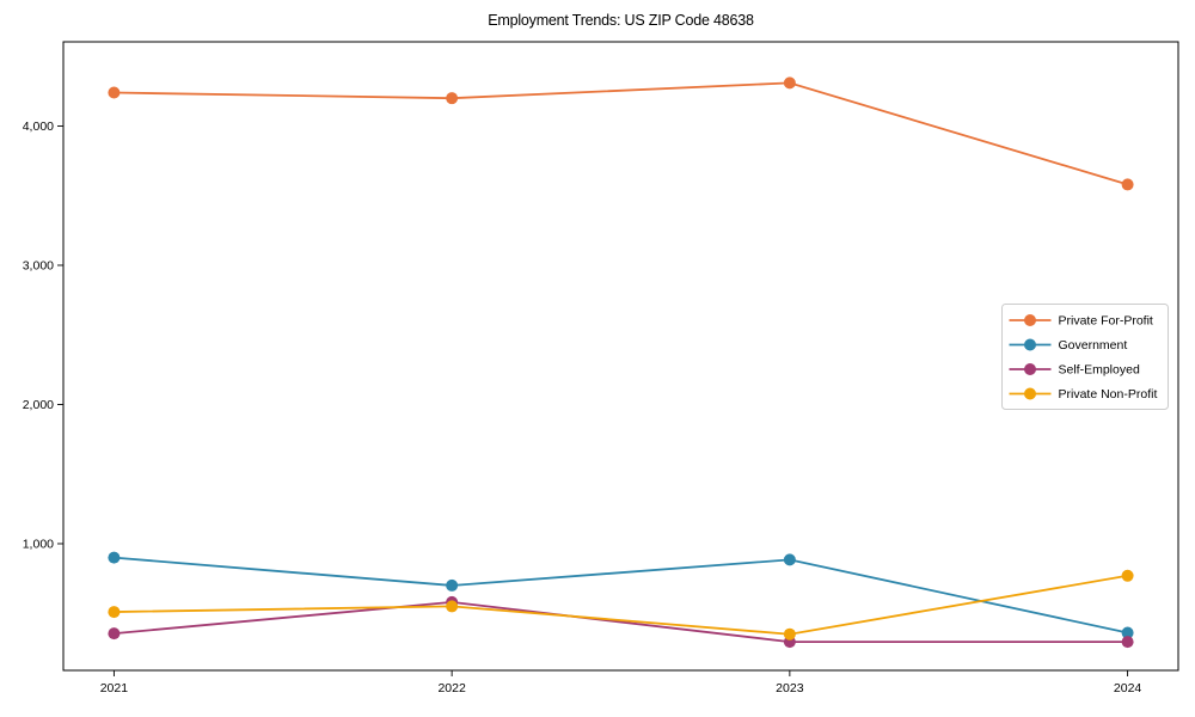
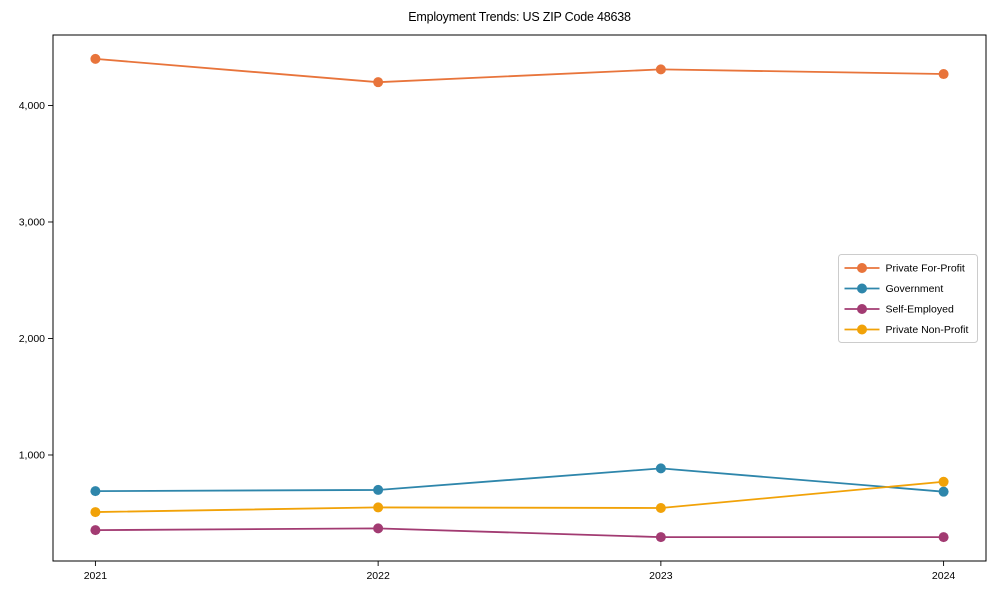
Private For-Profit/2021: 4240 -> 4400
Government/2021: 900 -> 690
Self-Employed/2022: 580 -> 370
Private Non-Profit/2023: 350 -> 540
Private For-Profit/2024: 3580 -> 4270
Government/2024: 360 -> 680
